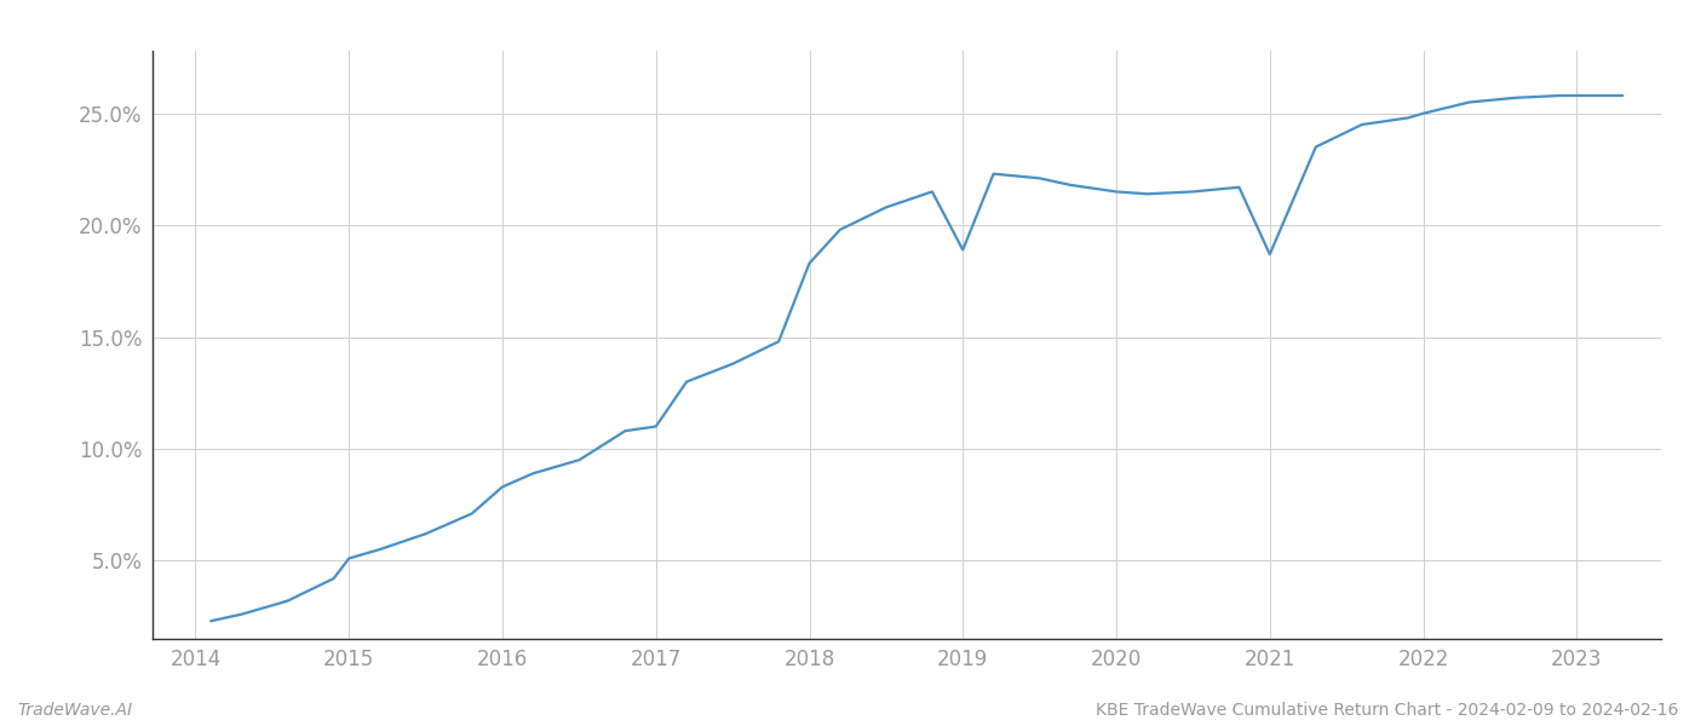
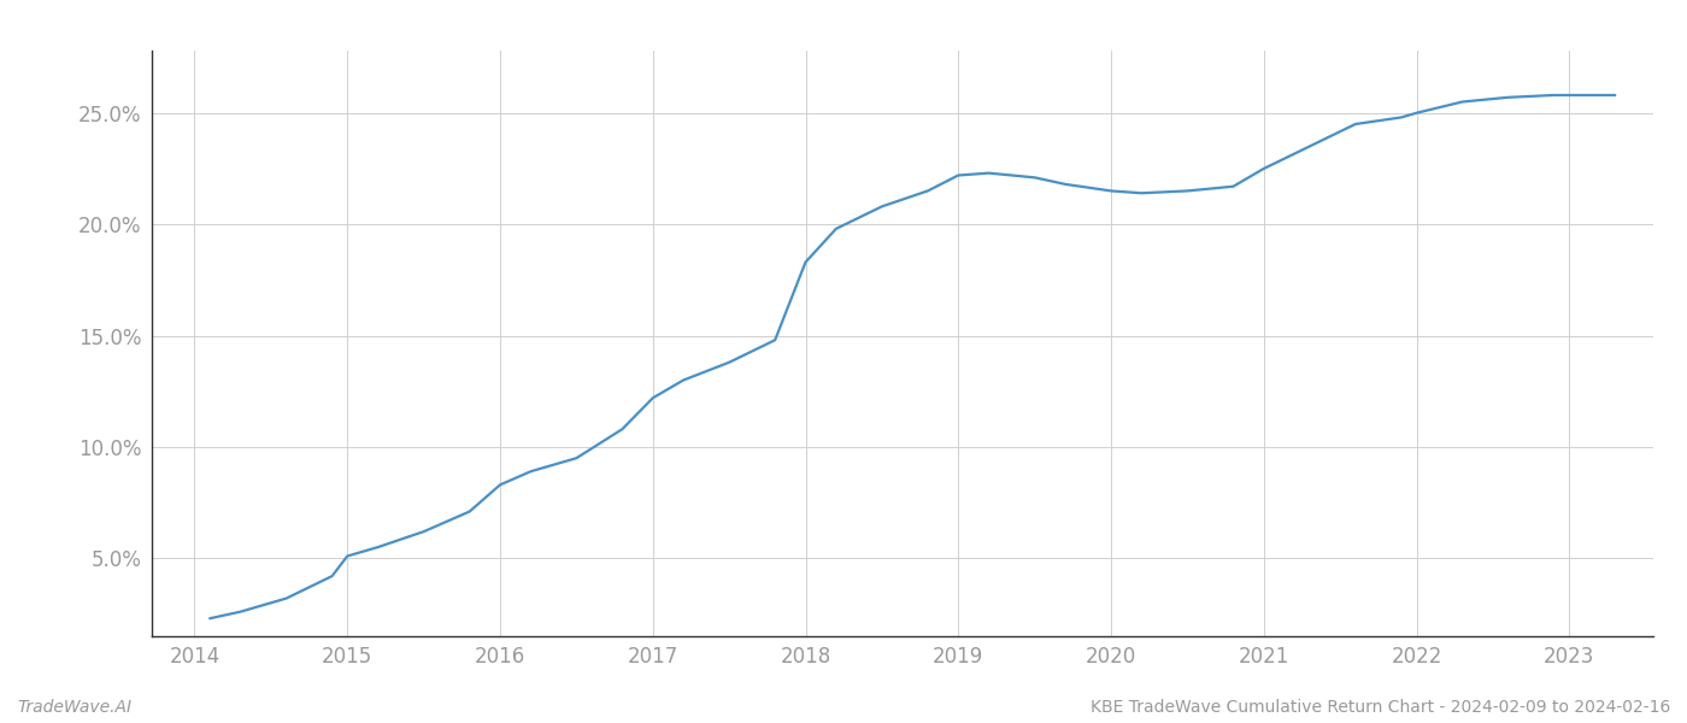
2017: 11.0% -> 12.2%
2019: 18.9% -> 22.2%
2021: 18.7% -> 22.5%
